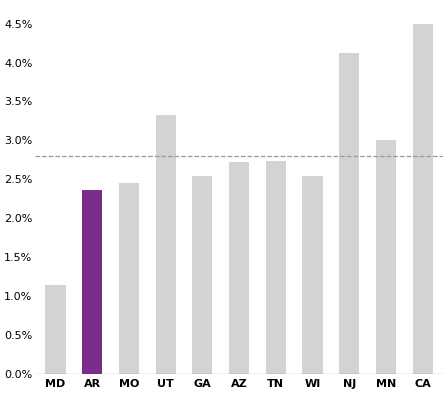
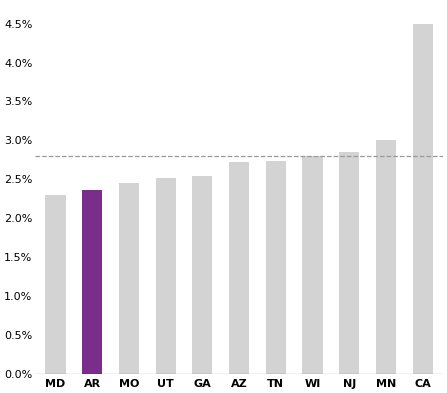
MD: 1.14% -> 2.30%
UT: 3.32% -> 2.52%
WI: 2.54% -> 2.80%
NJ: 4.12% -> 2.85%
